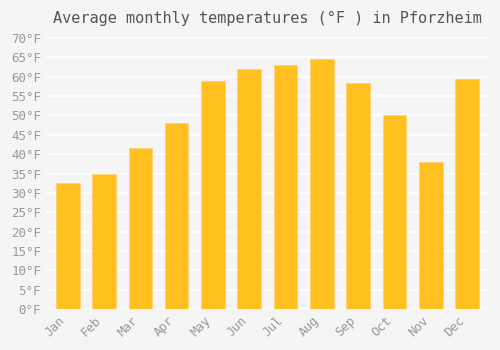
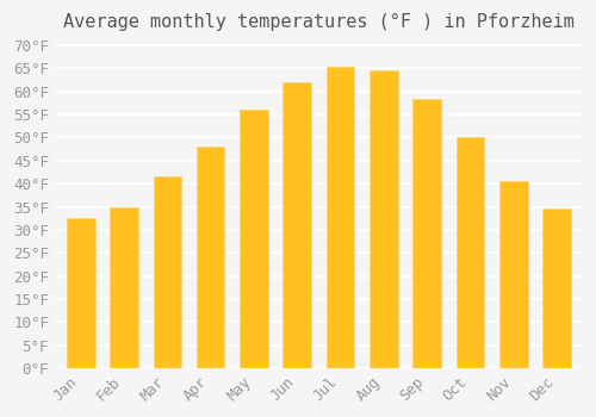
May: 59.0°F -> 56.0°F
Jul: 63.0°F -> 65.5°F
Nov: 38.0°F -> 40.5°F
Dec: 59.5°F -> 34.5°F
